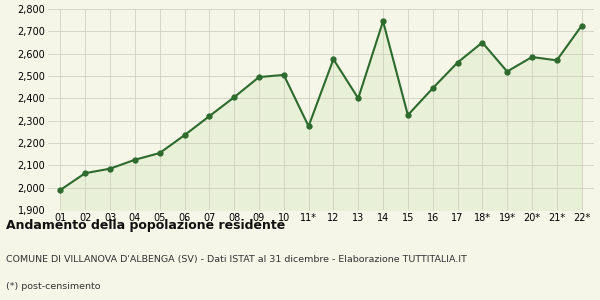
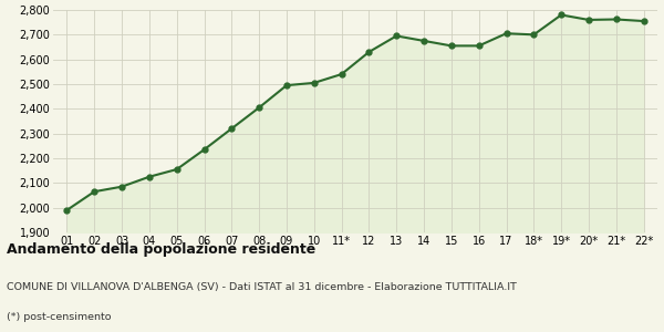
11*: 2,275 -> 2,540
12: 2,575 -> 2,630
13: 2,400 -> 2,695
14: 2,745 -> 2,675
15: 2,325 -> 2,655
16: 2,445 -> 2,655
17: 2,560 -> 2,705
18*: 2,650 -> 2,700
19*: 2,520 -> 2,780
20*: 2,585 -> 2,760
21*: 2,570 -> 2,762
22*: 2,725 -> 2,755
